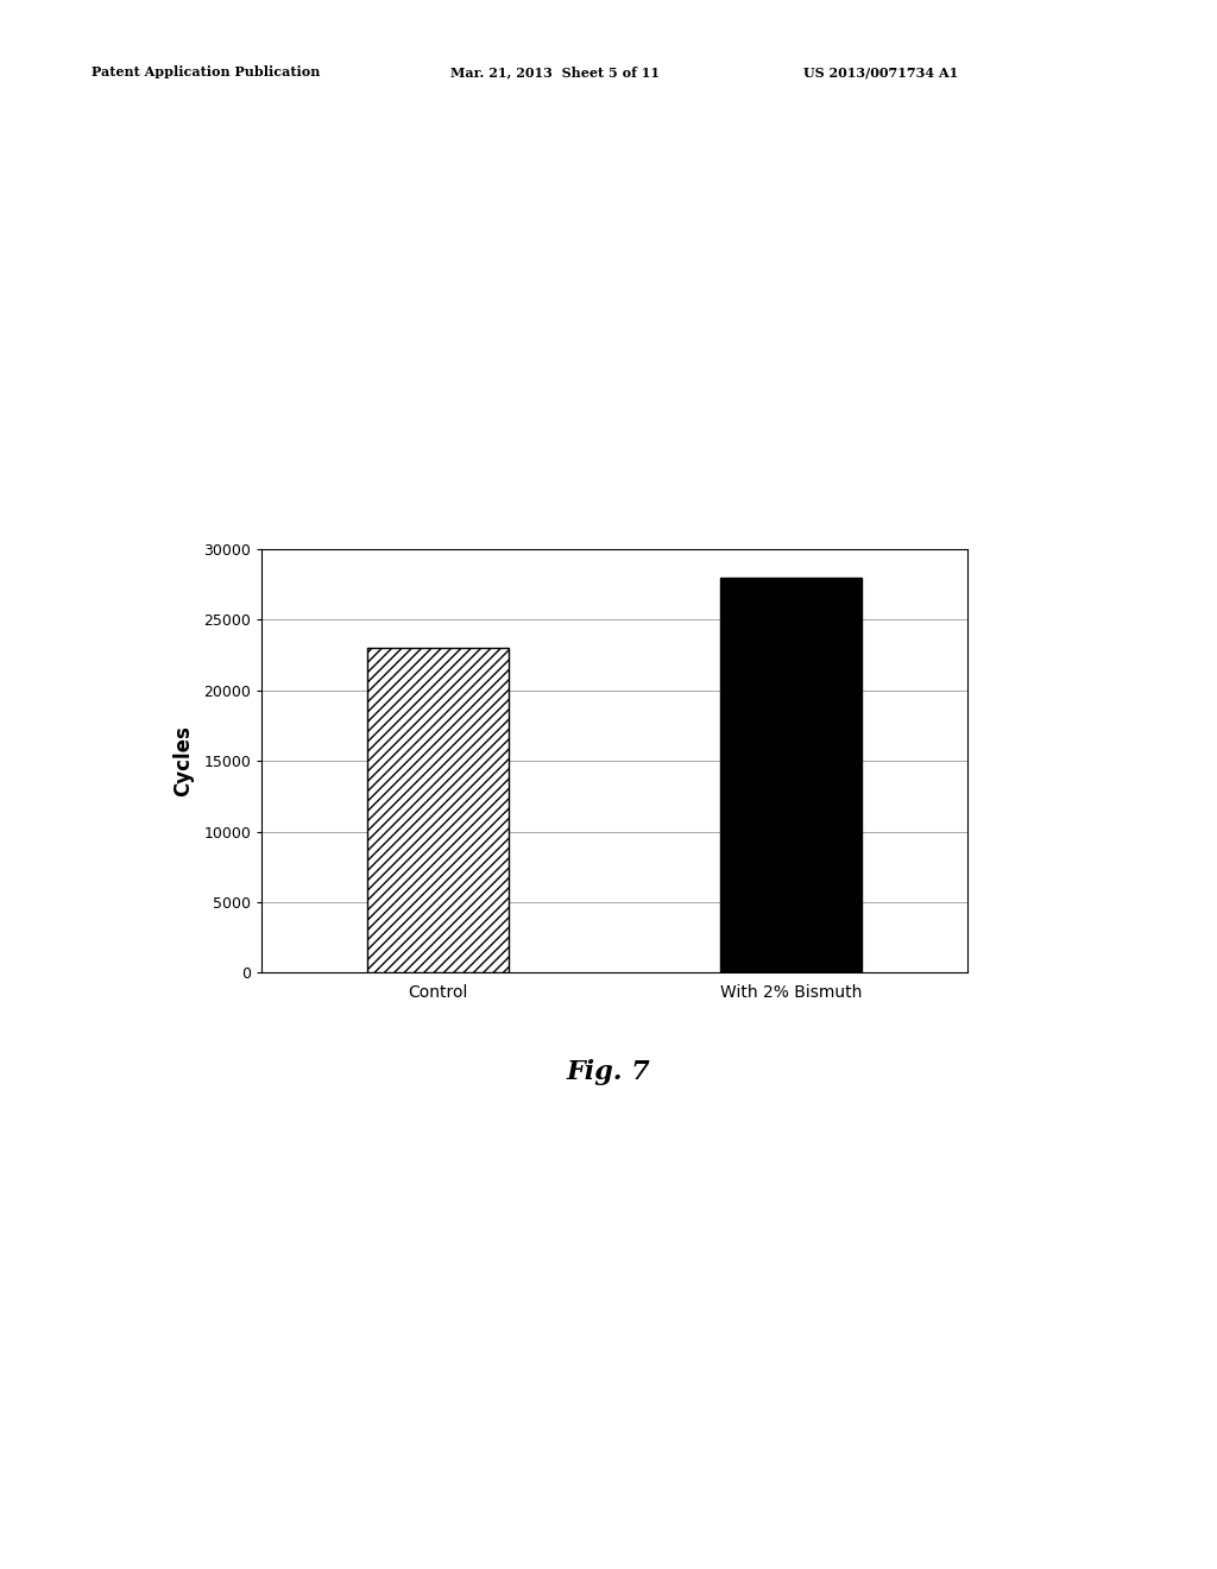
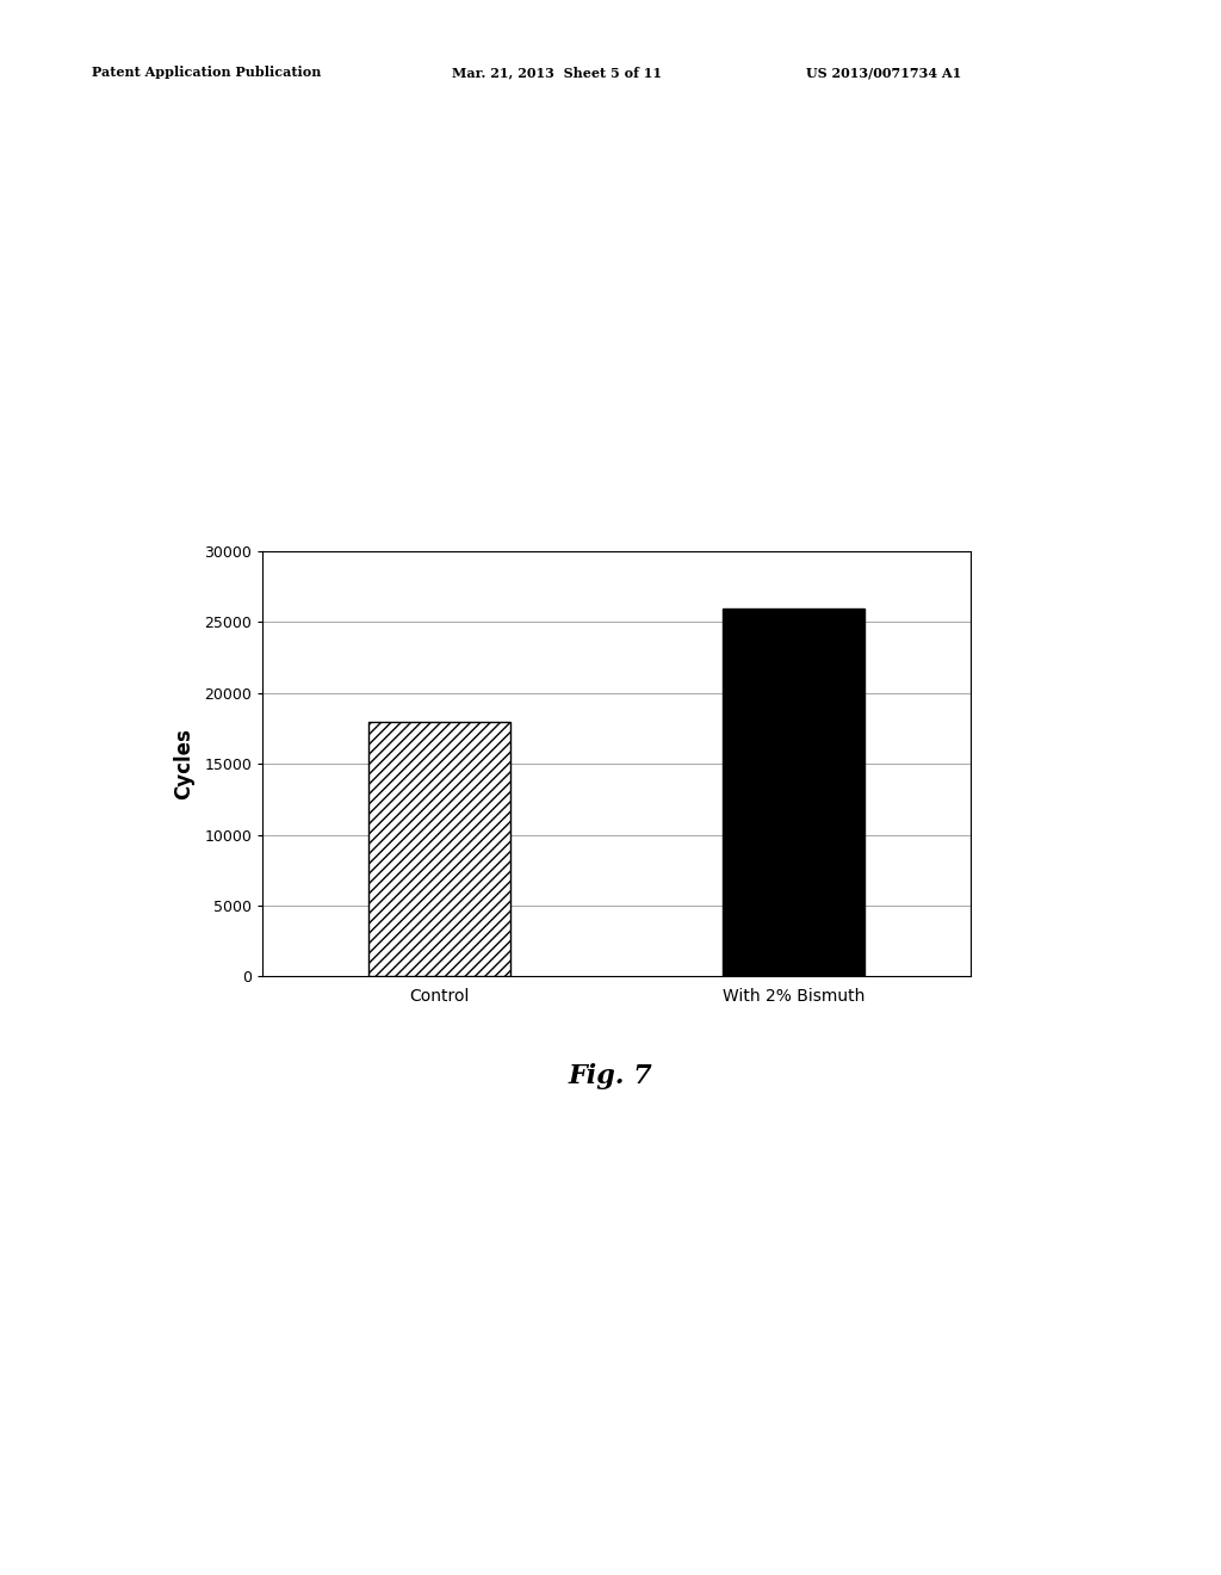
Control: 23000 -> 18000
With 2% Bismuth: 28000 -> 26000
